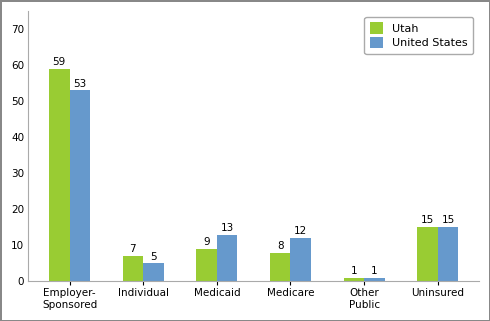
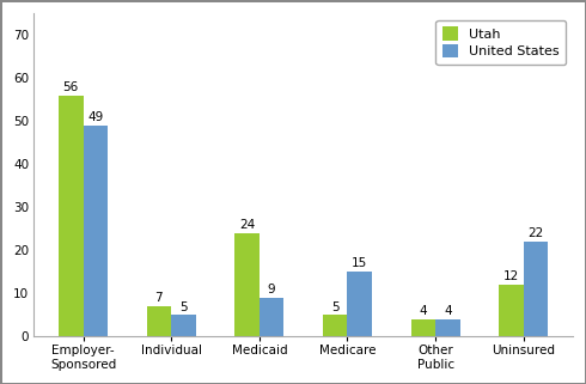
Utah/Employer- Sponsored: 59 -> 56
United States/Employer- Sponsored: 53 -> 49
Utah/Medicaid: 9 -> 24
United States/Medicaid: 13 -> 9
Utah/Medicare: 8 -> 5
United States/Medicare: 12 -> 15
Utah/Other Public: 1 -> 4
United States/Other Public: 1 -> 4
Utah/Uninsured: 15 -> 12
United States/Uninsured: 15 -> 22
